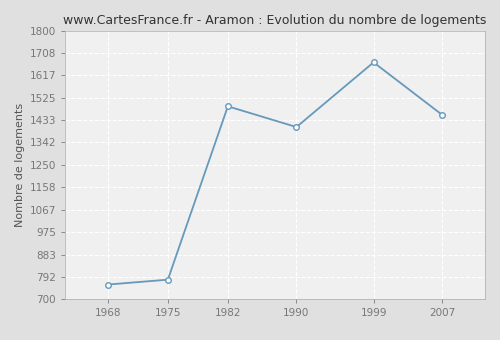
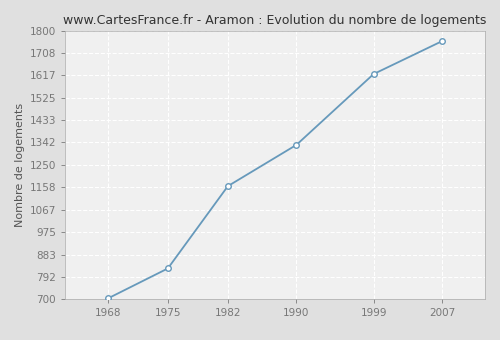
1968: 760 -> 703
1975: 780 -> 826
1982: 1490 -> 1163
1990: 1405 -> 1332
1999: 1670 -> 1622
2007: 1455 -> 1757
